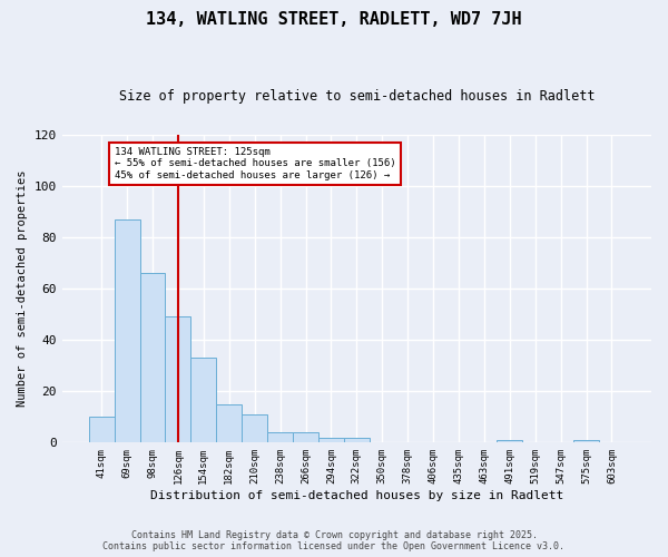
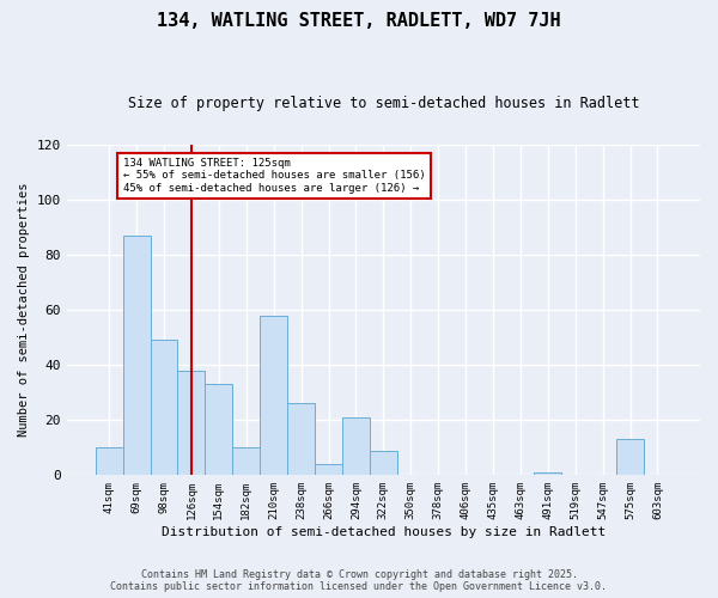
98sqm: 66 -> 49
126sqm: 49 -> 38
182sqm: 15 -> 10
210sqm: 11 -> 58
238sqm: 4 -> 26
294sqm: 2 -> 21
322sqm: 2 -> 9
575sqm: 1 -> 13
